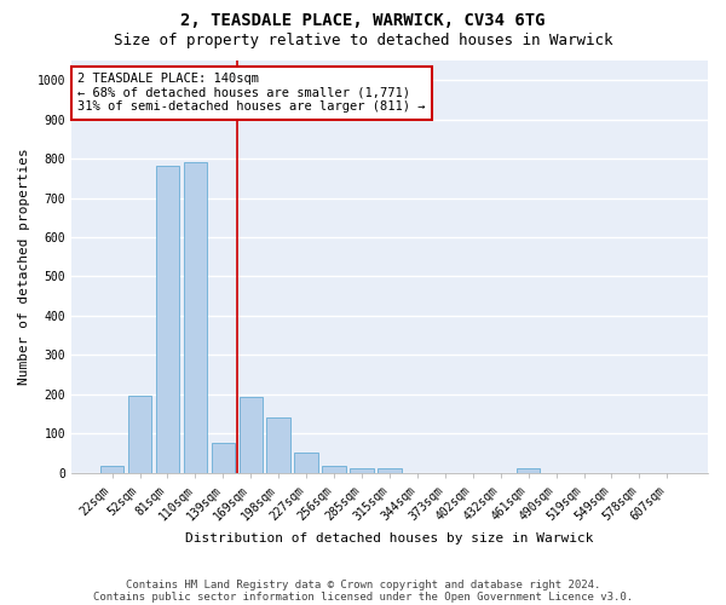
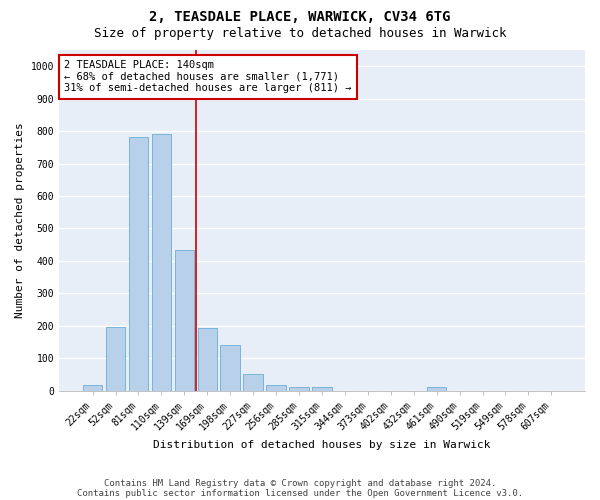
139sqm: 75 -> 435
